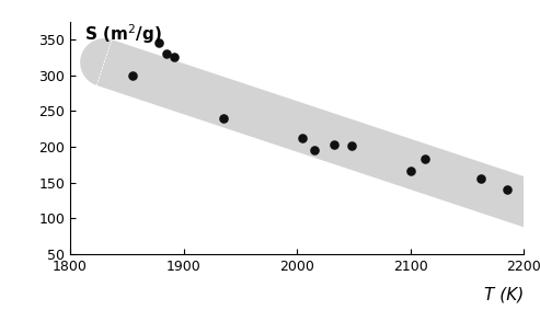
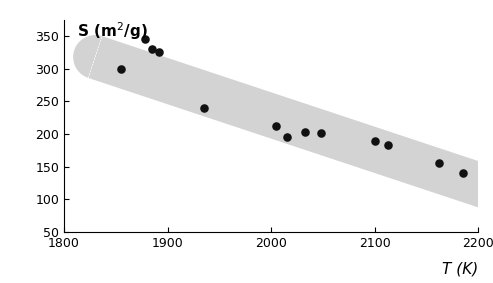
2100: 166 -> 190
